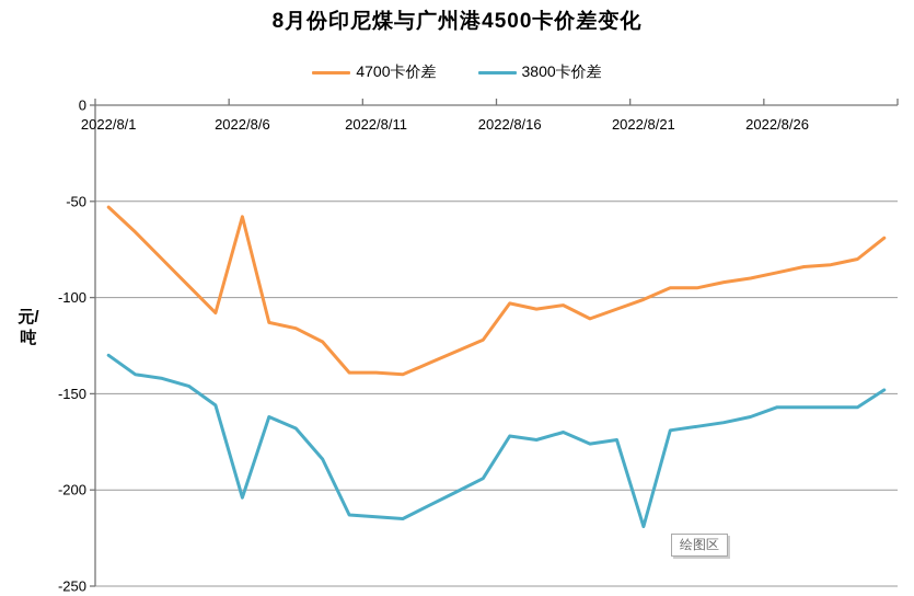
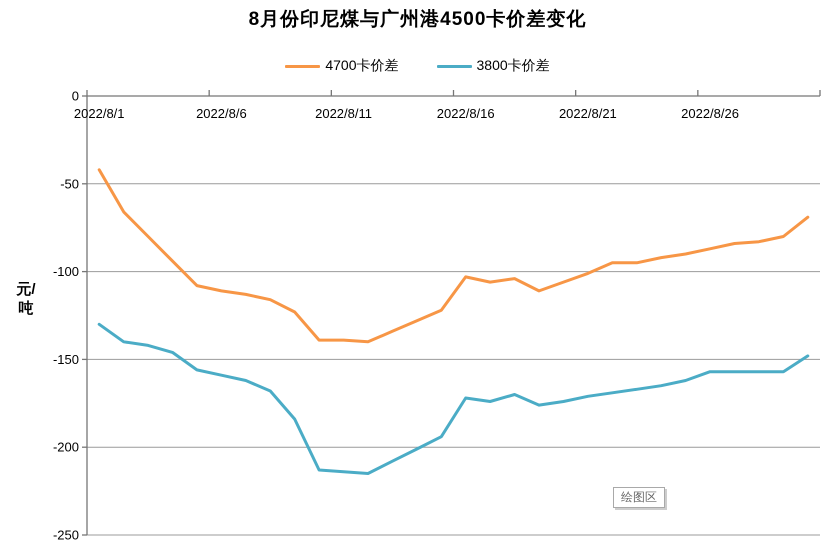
4700卡价差/2022/8/1: -53 -> -42
4700卡价差/2022/8/6: -58 -> -111
3800卡价差/2022/8/6: -204 -> -159
3800卡价差/2022/8/21: -219 -> -171
